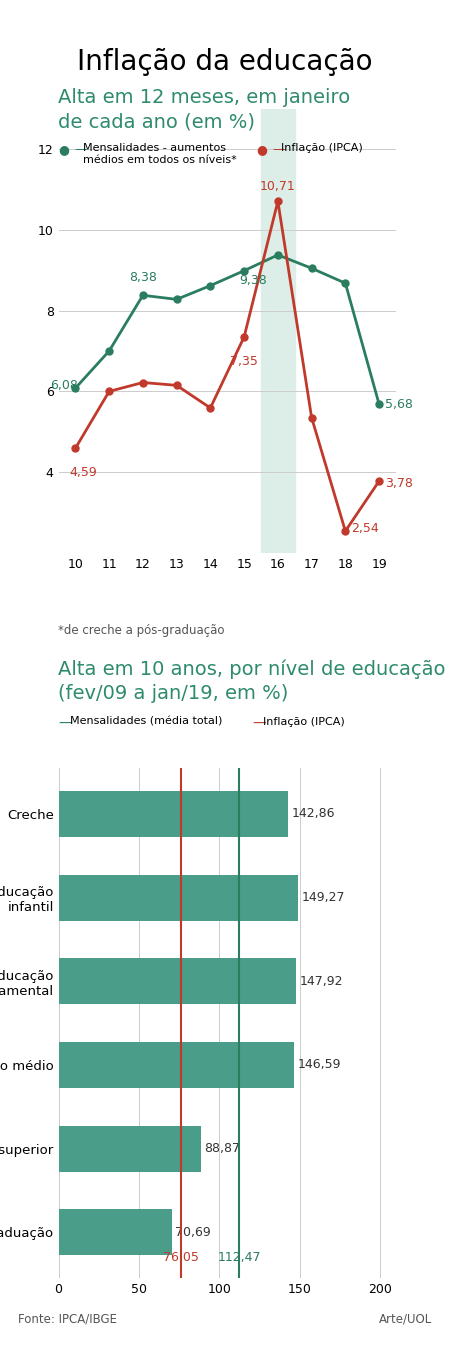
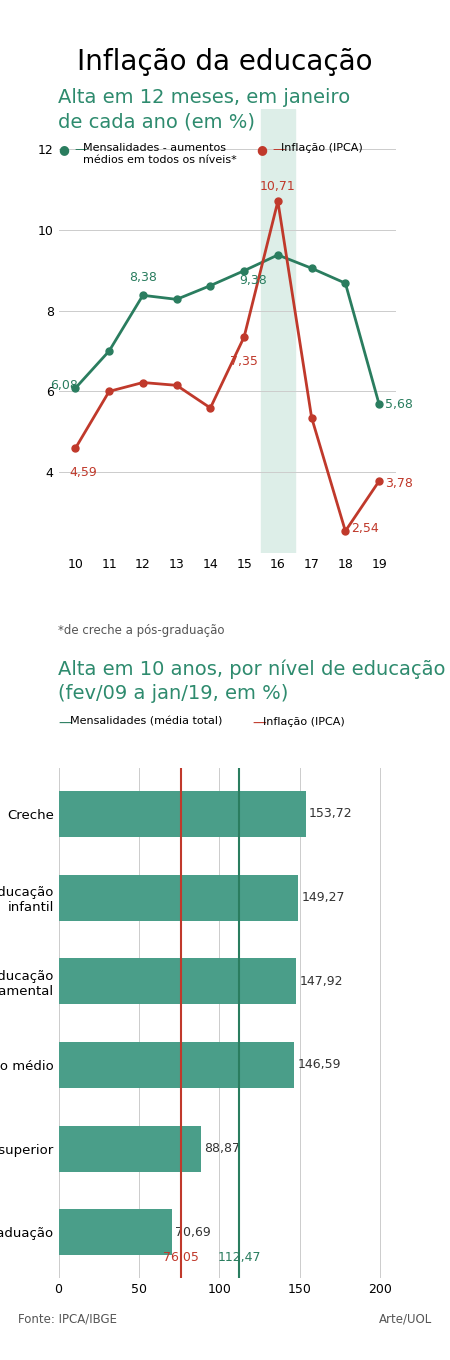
Creche: 142,86 -> 153,72
